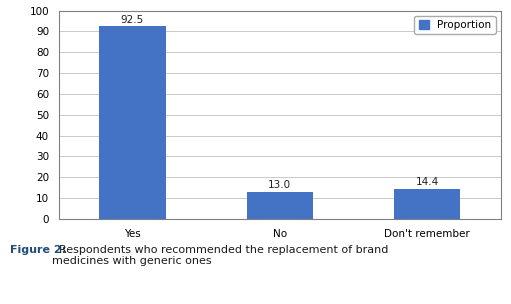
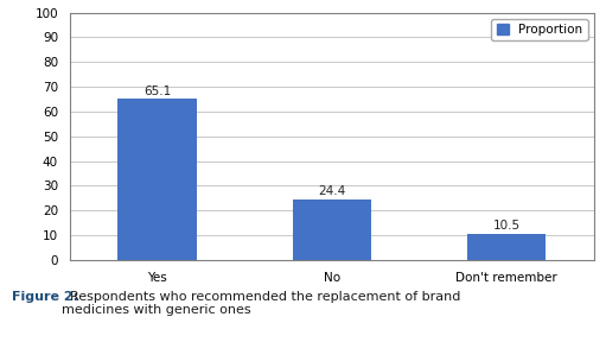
Yes: 92.5 -> 65.1
No: 13.0 -> 24.4
Don't remember: 14.4 -> 10.5
